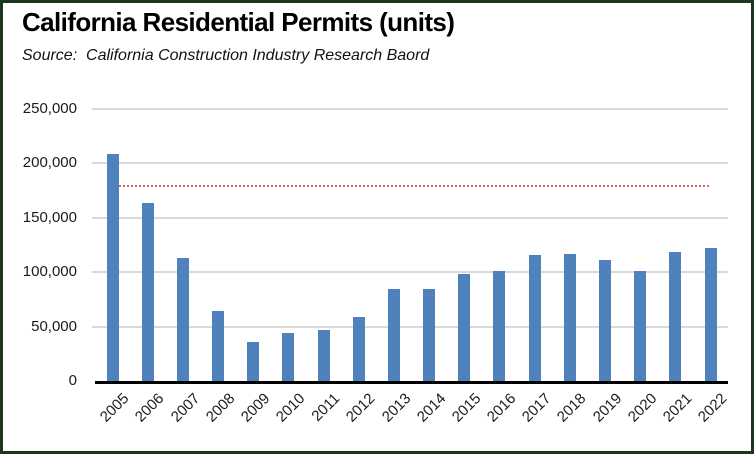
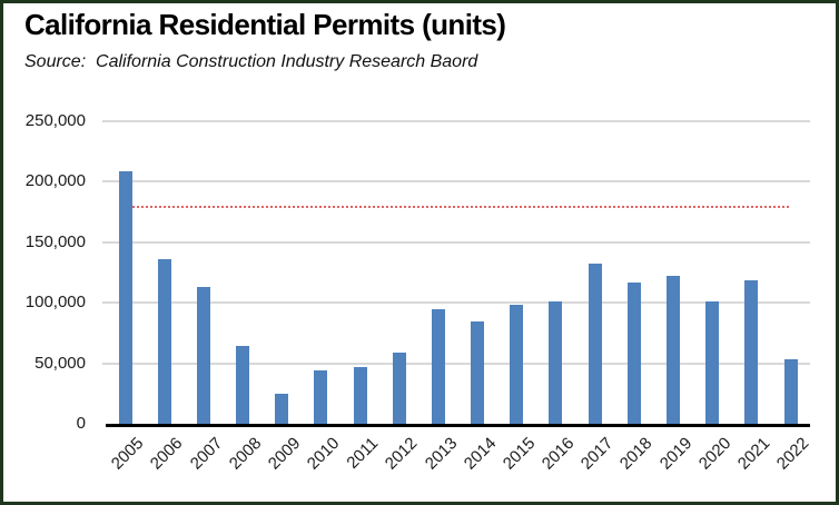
2006: 164000 -> 136000
2009: 36000 -> 25000
2013: 85000 -> 95000
2017: 116000 -> 132000
2019: 111000 -> 122000
2022: 122000 -> 53000
